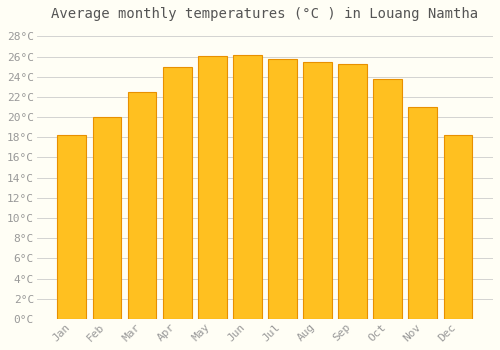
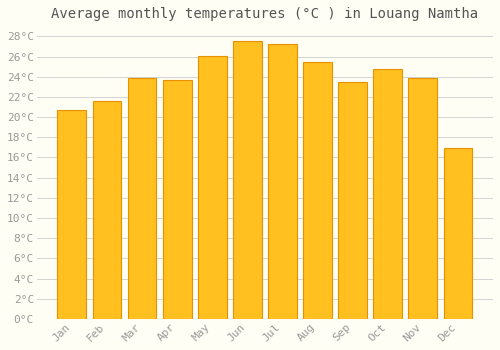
Jan: 18.2°C -> 20.7°C
Feb: 20.0°C -> 21.6°C
Mar: 22.5°C -> 23.9°C
Apr: 25.0°C -> 23.7°C
Jun: 26.2°C -> 27.5°C
Jul: 25.8°C -> 27.2°C
Sep: 25.3°C -> 23.5°C
Oct: 23.8°C -> 24.8°C
Nov: 21.0°C -> 23.9°C
Dec: 18.2°C -> 16.9°C
